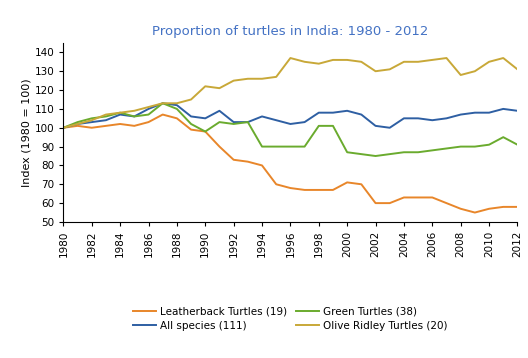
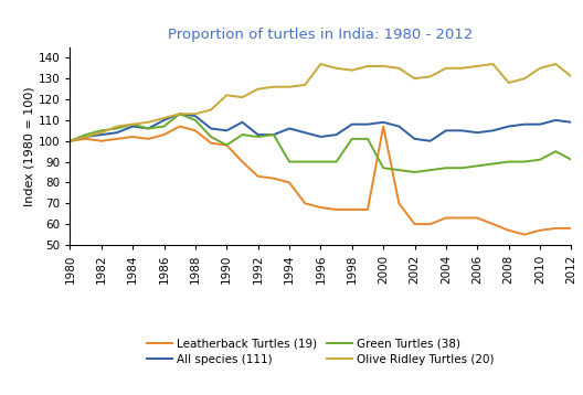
Leatherback Turtles (19)/2000: 71 -> 107
